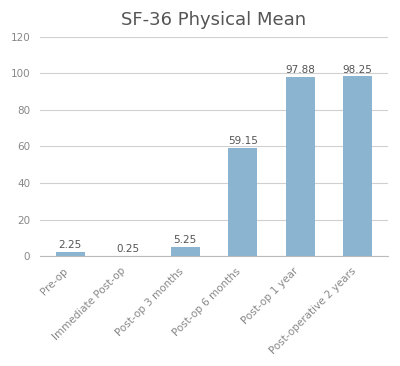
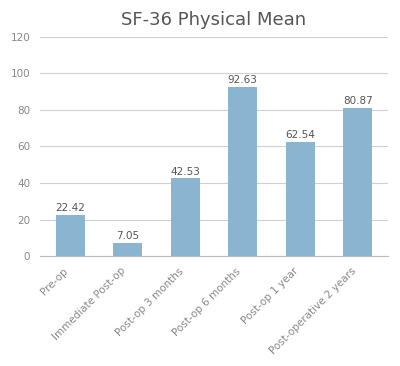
Pre-op: 2.25 -> 22.42
Immediate Post-op: 0.25 -> 7.05
Post-op 3 months: 5.25 -> 42.53
Post-op 6 months: 59.15 -> 92.63
Post-op 1 year: 97.88 -> 62.54
Post-operative 2 years: 98.25 -> 80.87
